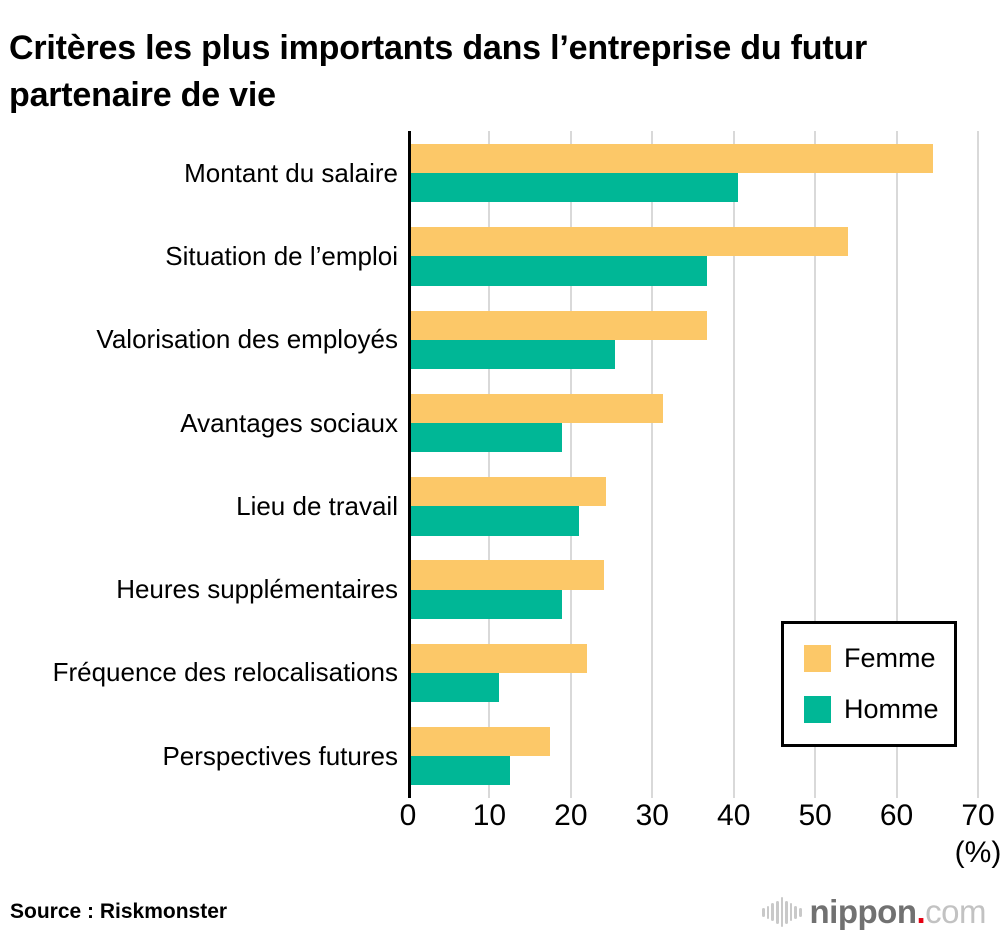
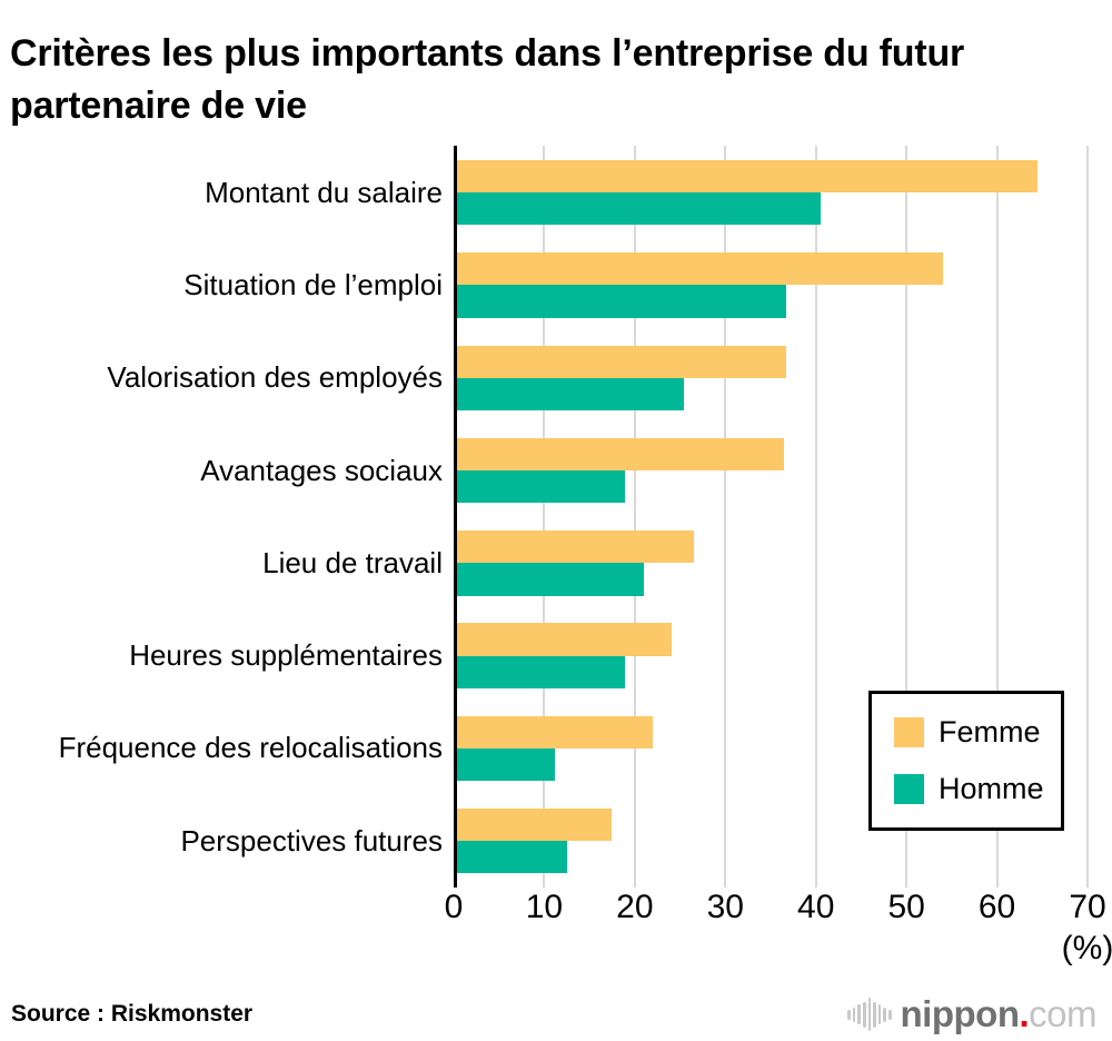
Femme/Avantages sociaux: 31 -> 36
Femme/Lieu de travail: 24 -> 26
